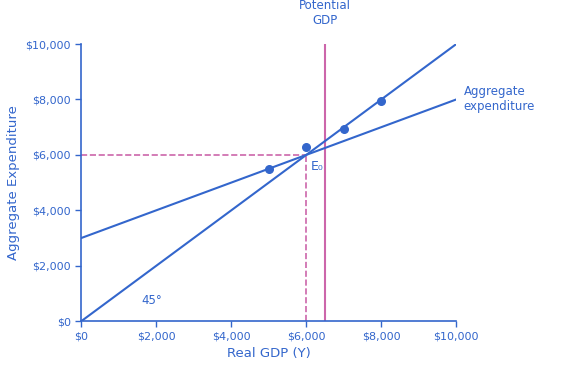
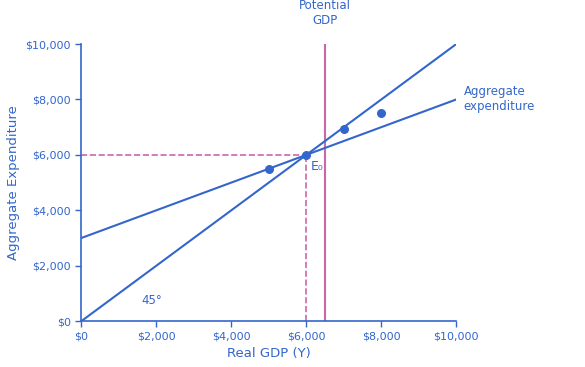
$6,000: $6,300 -> $6,000
$8,000: $7,950 -> $7,500
